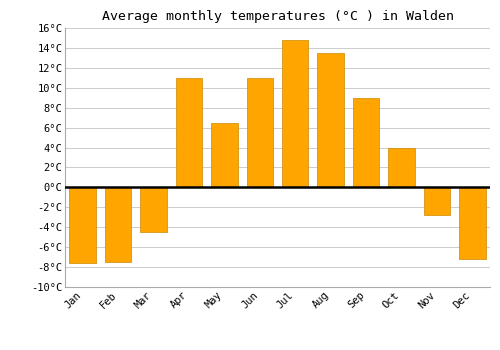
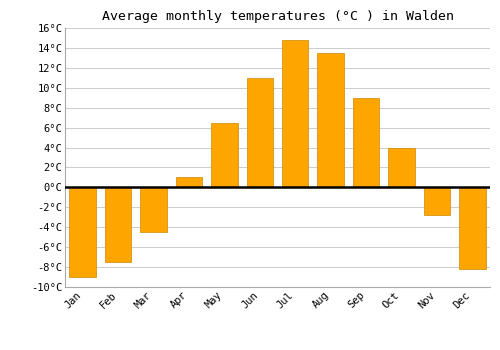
Jan: -7.6°C -> -9.0°C
Apr: 11.0°C -> 1.0°C
Dec: -7.2°C -> -8.2°C
